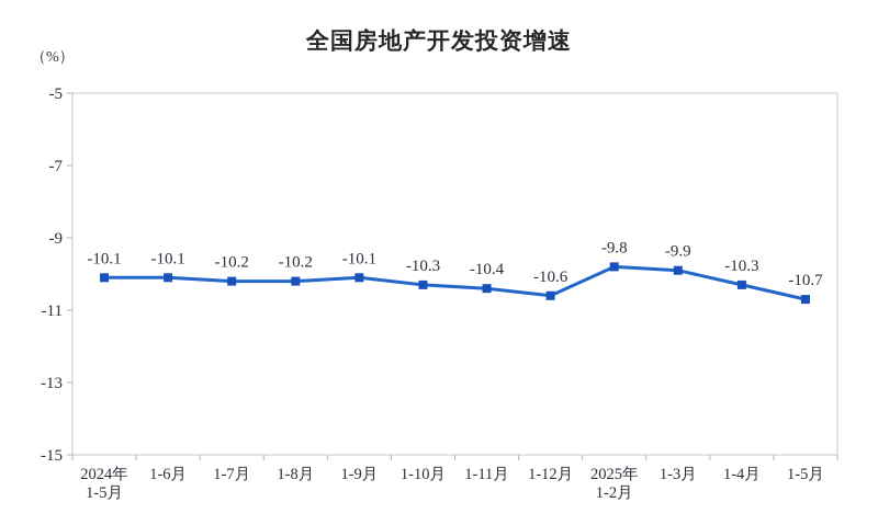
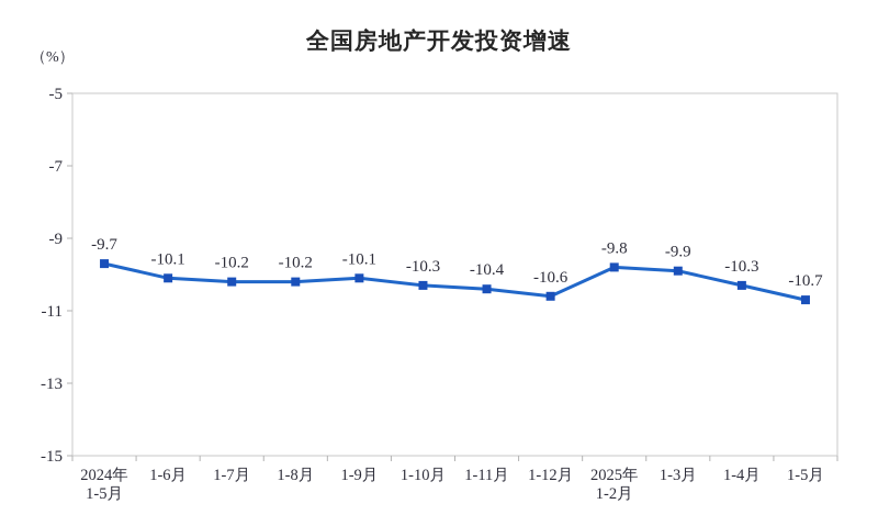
2024年 1-5月: -10.1 -> -9.7
